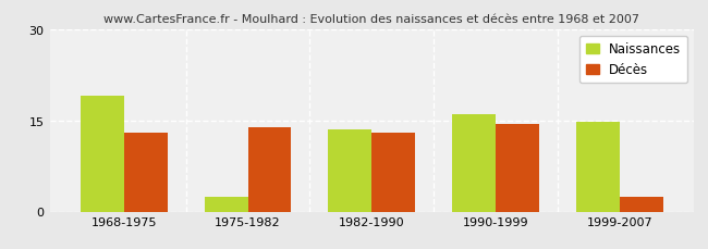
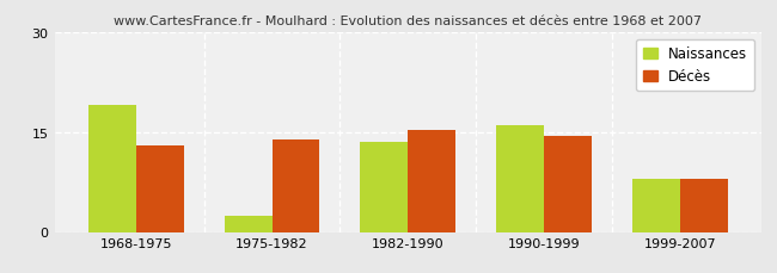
Décès/1982-1990: 13.0 -> 15.2
Naissances/1999-2007: 14.8 -> 8.0
Décès/1999-2007: 2.5 -> 8.0
